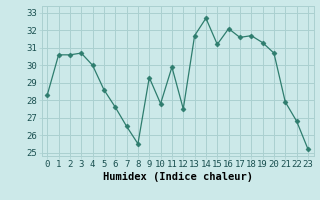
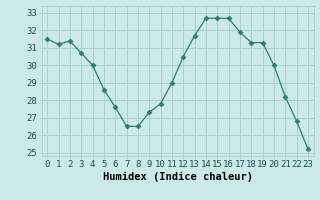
0: 28.3 -> 31.5
1: 30.6 -> 31.2
2: 30.6 -> 31.4
8: 25.5 -> 26.5
9: 29.3 -> 27.3
11: 29.9 -> 29.0
12: 27.5 -> 30.5
15: 31.2 -> 32.7
16: 32.1 -> 32.7
17: 31.6 -> 31.9
18: 31.7 -> 31.3
20: 30.7 -> 30.0
21: 27.9 -> 28.2
